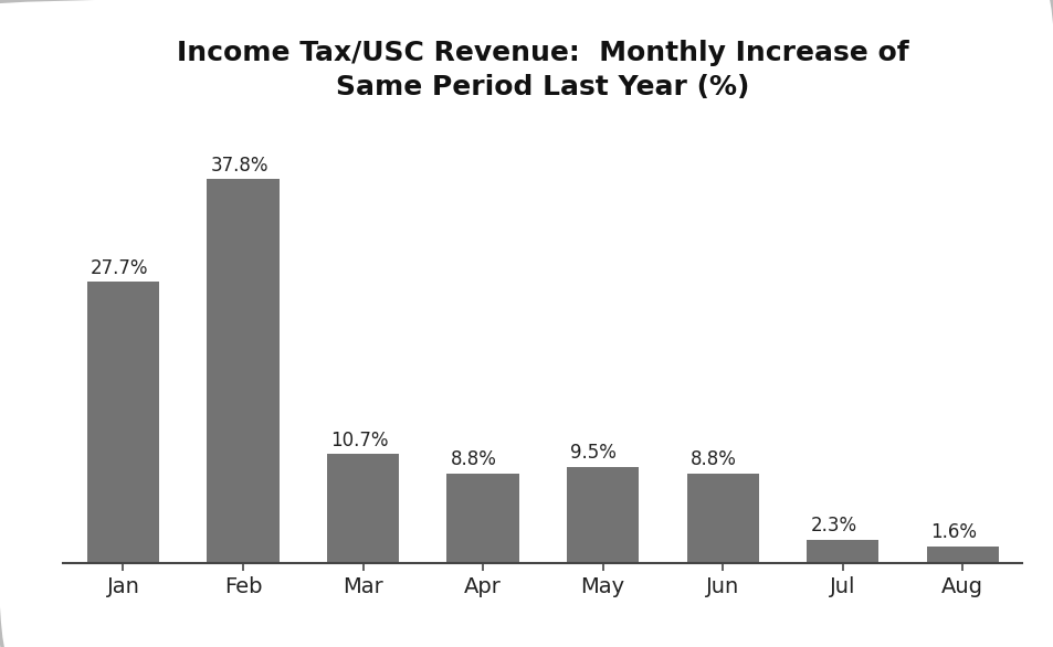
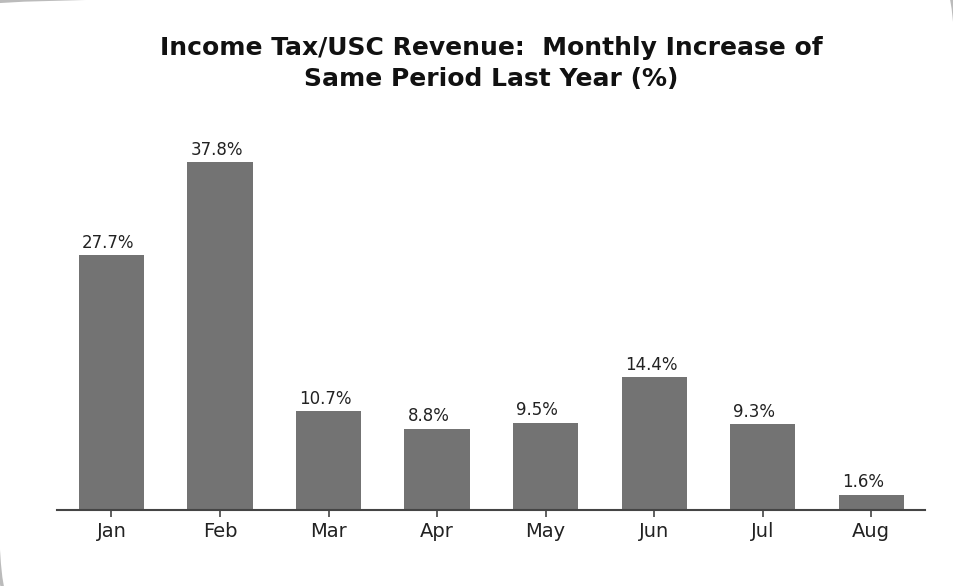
Jun: 8.8% -> 14.4%
Jul: 2.3% -> 9.3%
